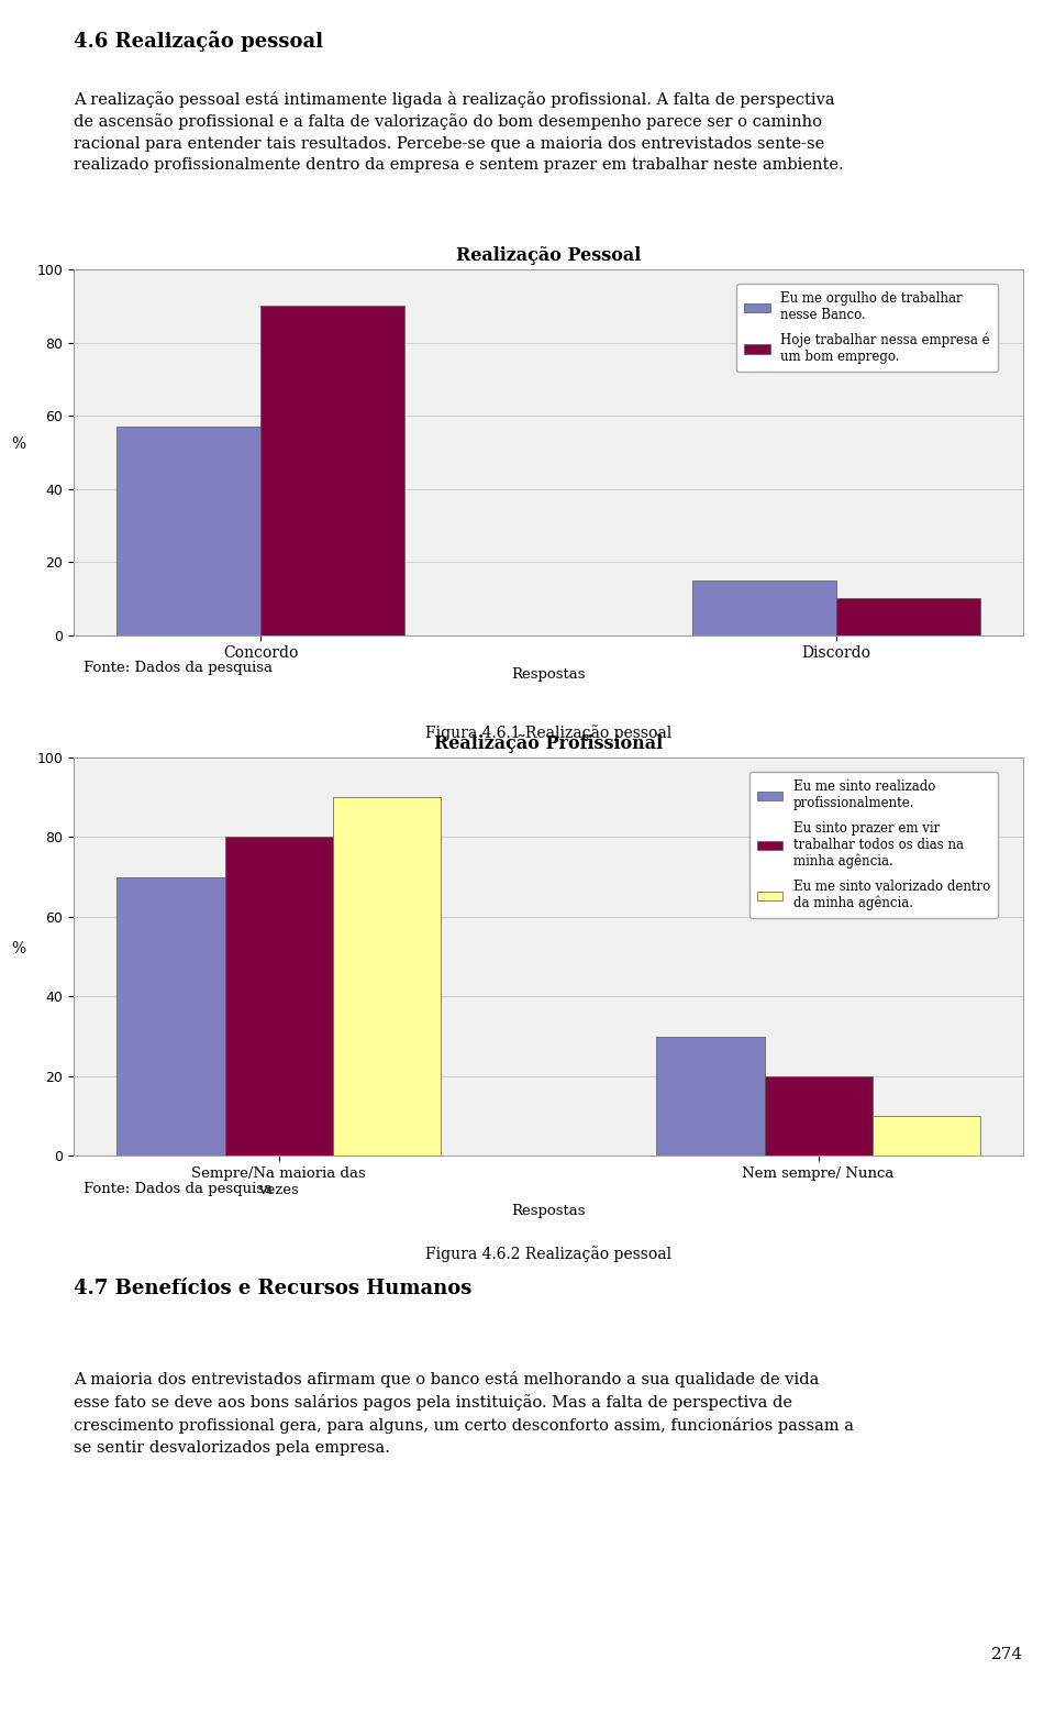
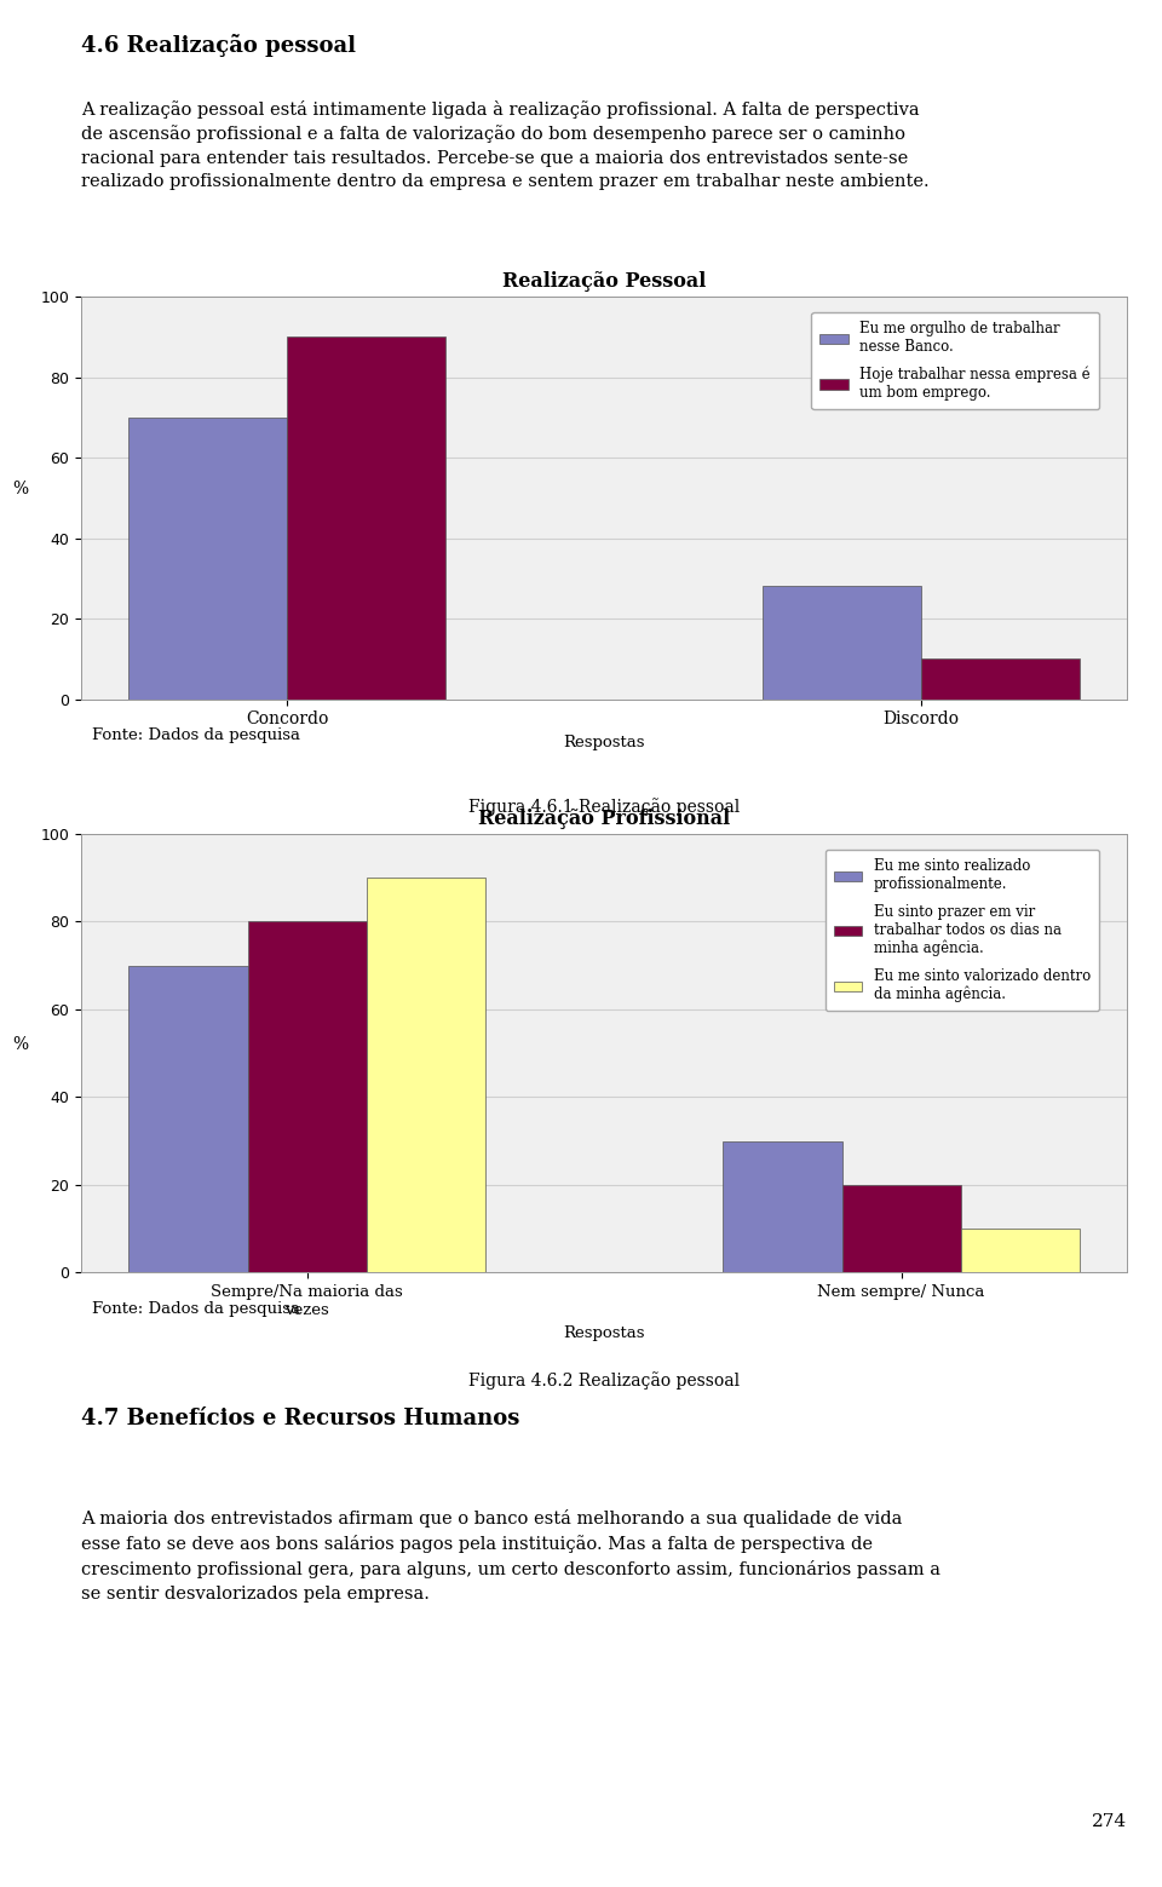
Realização Pessoal/Eu me orgulho de trabalhar nesse Banco./Concordo: 57 -> 70
Realização Pessoal/Eu me orgulho de trabalhar nesse Banco./Discordo: 15 -> 28
